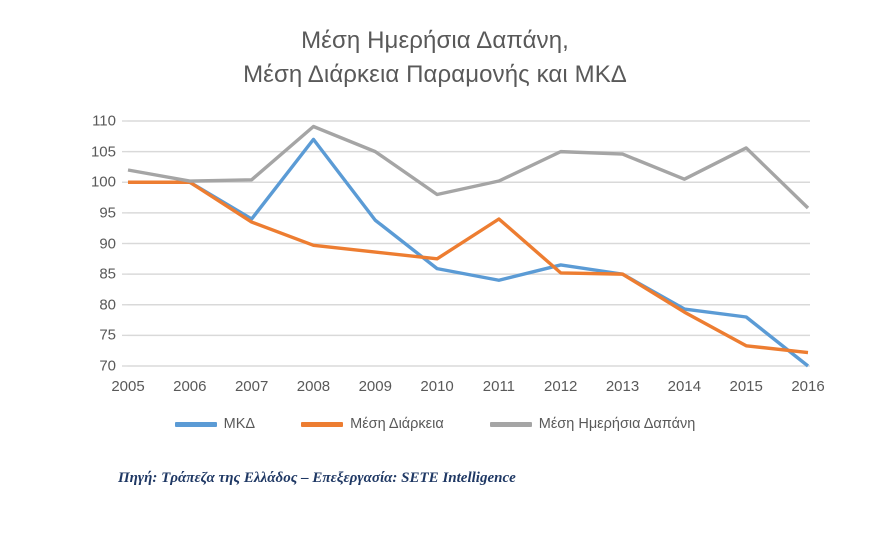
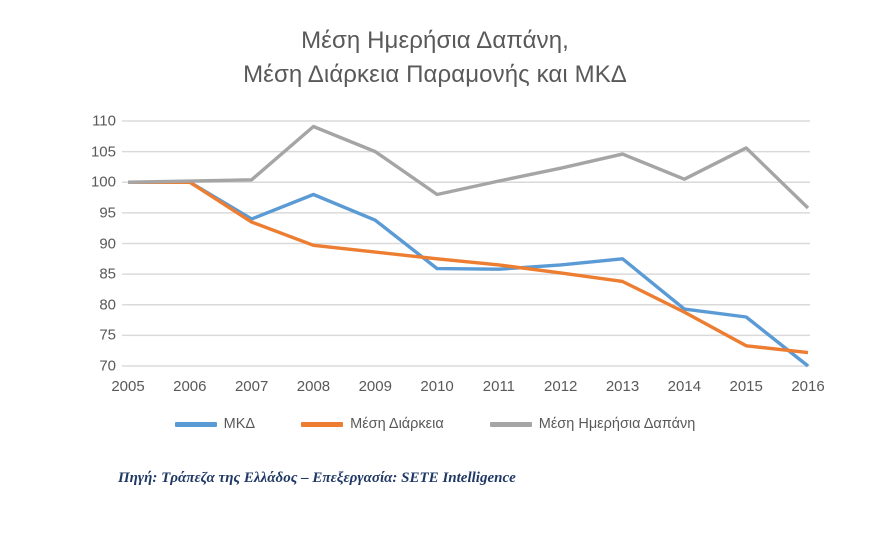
Μέση Ημερήσια Δαπάνη/2005: 102 -> 100
ΜΚΔ/2008: 107 -> 98
ΜΚΔ/2011: 84 -> 86
Μέση Διάρκεια/2011: 94 -> 86
Μέση Ημερήσια Δαπάνη/2012: 105 -> 102
ΜΚΔ/2013: 85 -> 88
Μέση Διάρκεια/2013: 85 -> 84
